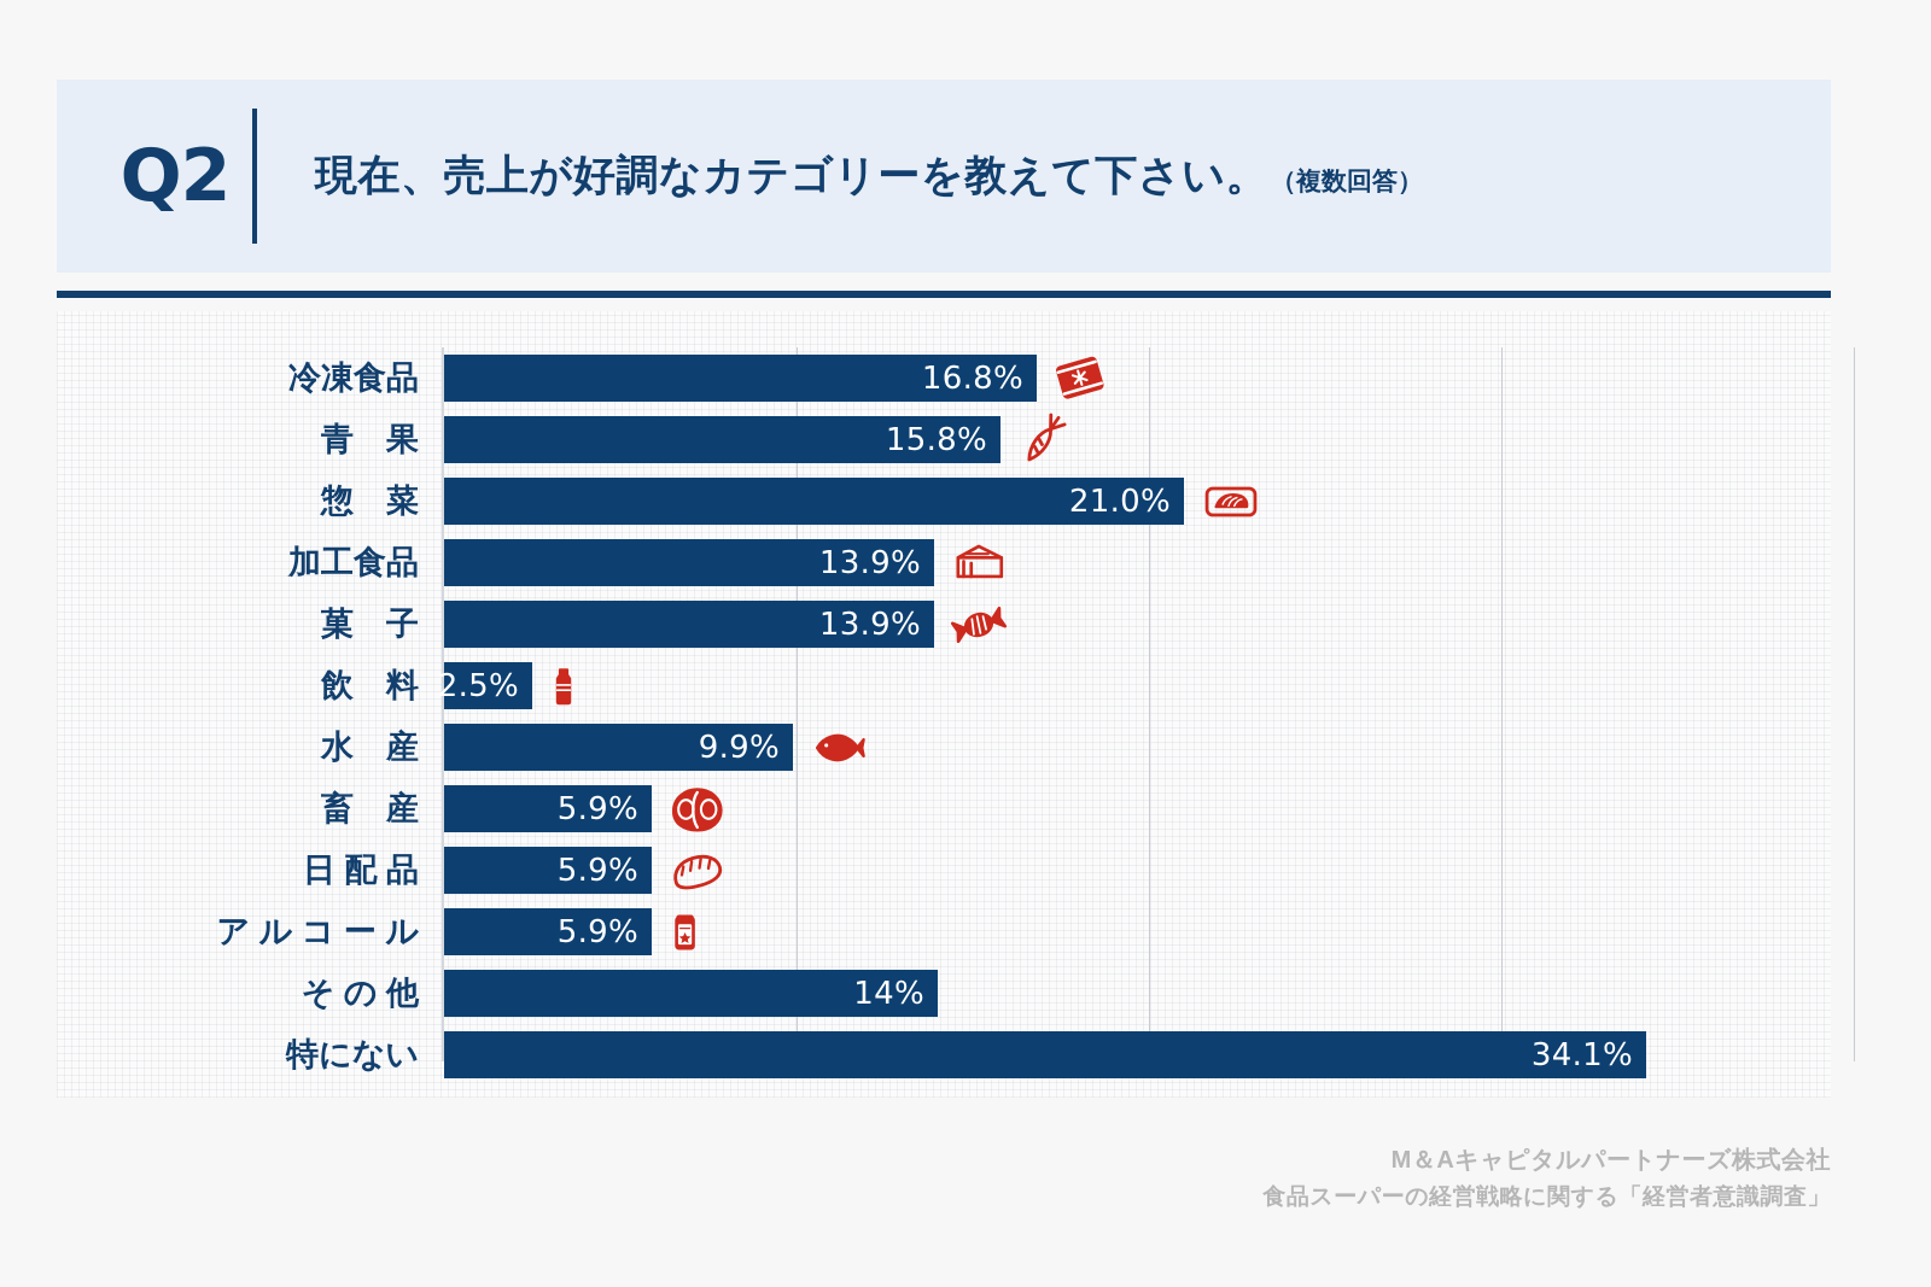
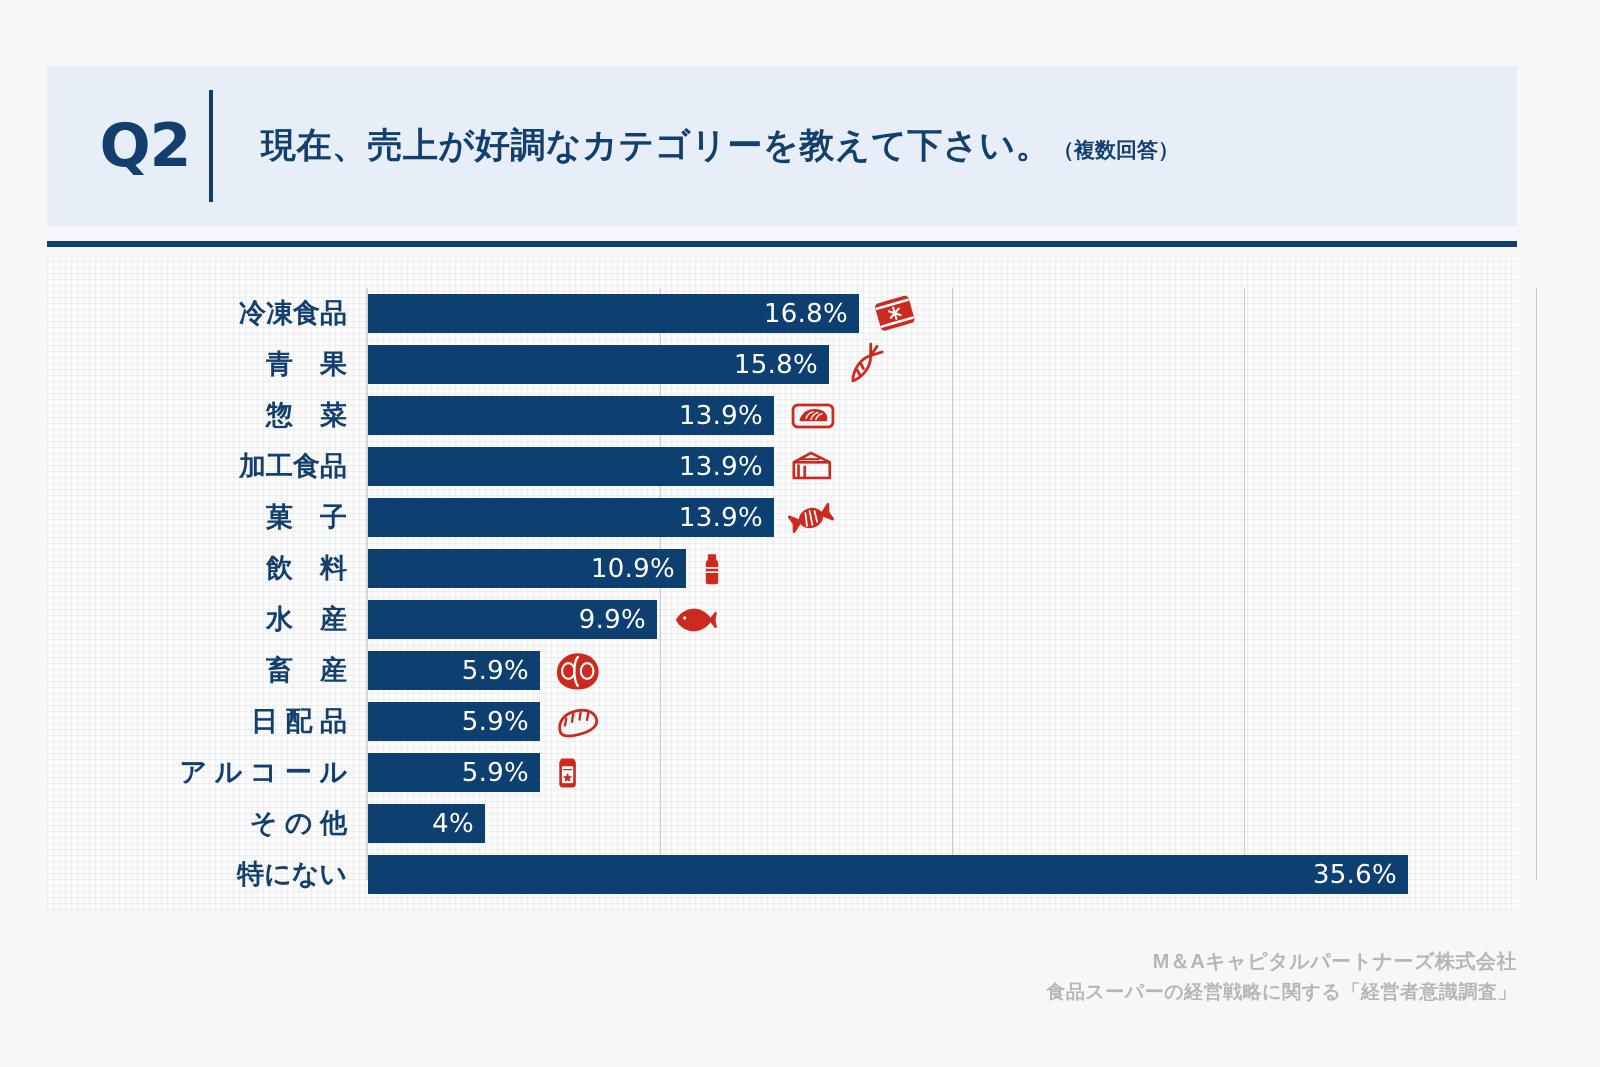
惣 菜: 21.0% -> 13.9%
飲 料: 2.5% -> 10.9%
そ の 他: 14% -> 4%
特にない: 34.1% -> 35.6%
